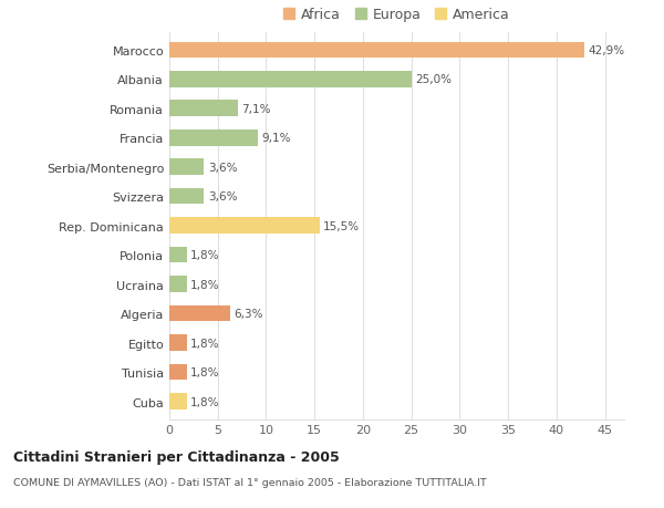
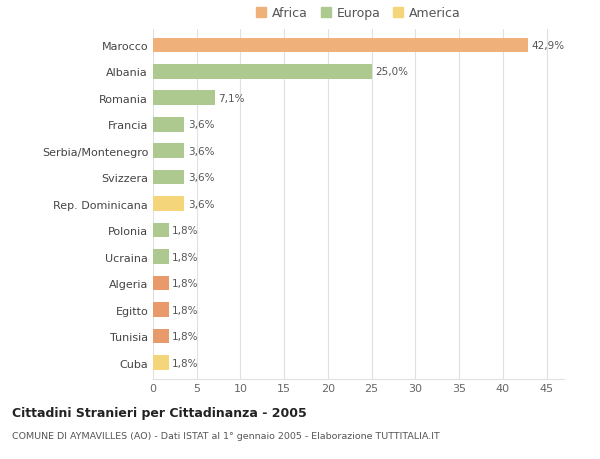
Francia: 9,1% -> 3,6%
Rep. Dominicana: 15,5% -> 3,6%
Algeria: 6,3% -> 1,8%
